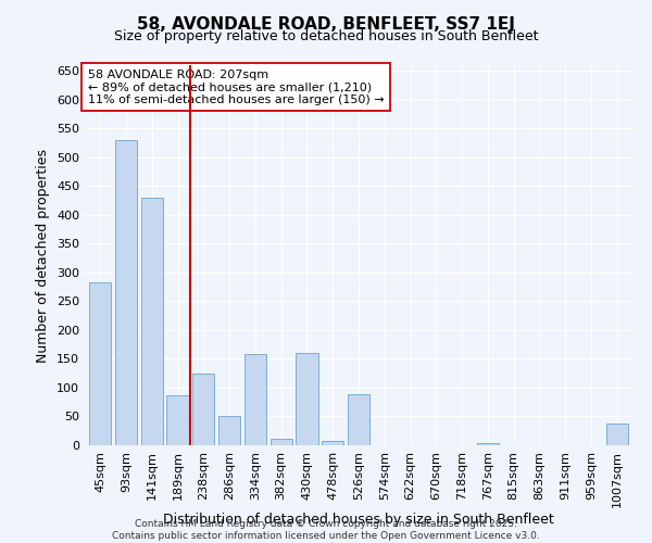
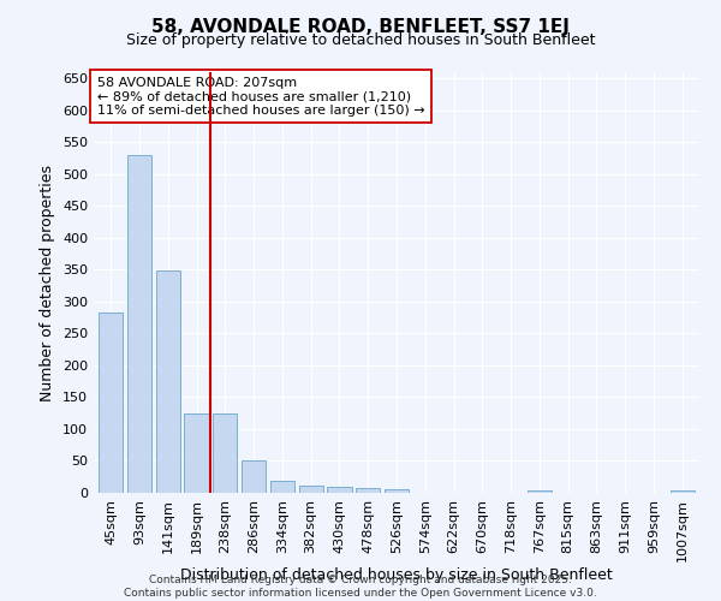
141sqm: 430 -> 348
189sqm: 86 -> 125
334sqm: 158 -> 18
430sqm: 160 -> 10
526sqm: 88 -> 5
1007sqm: 38 -> 4
